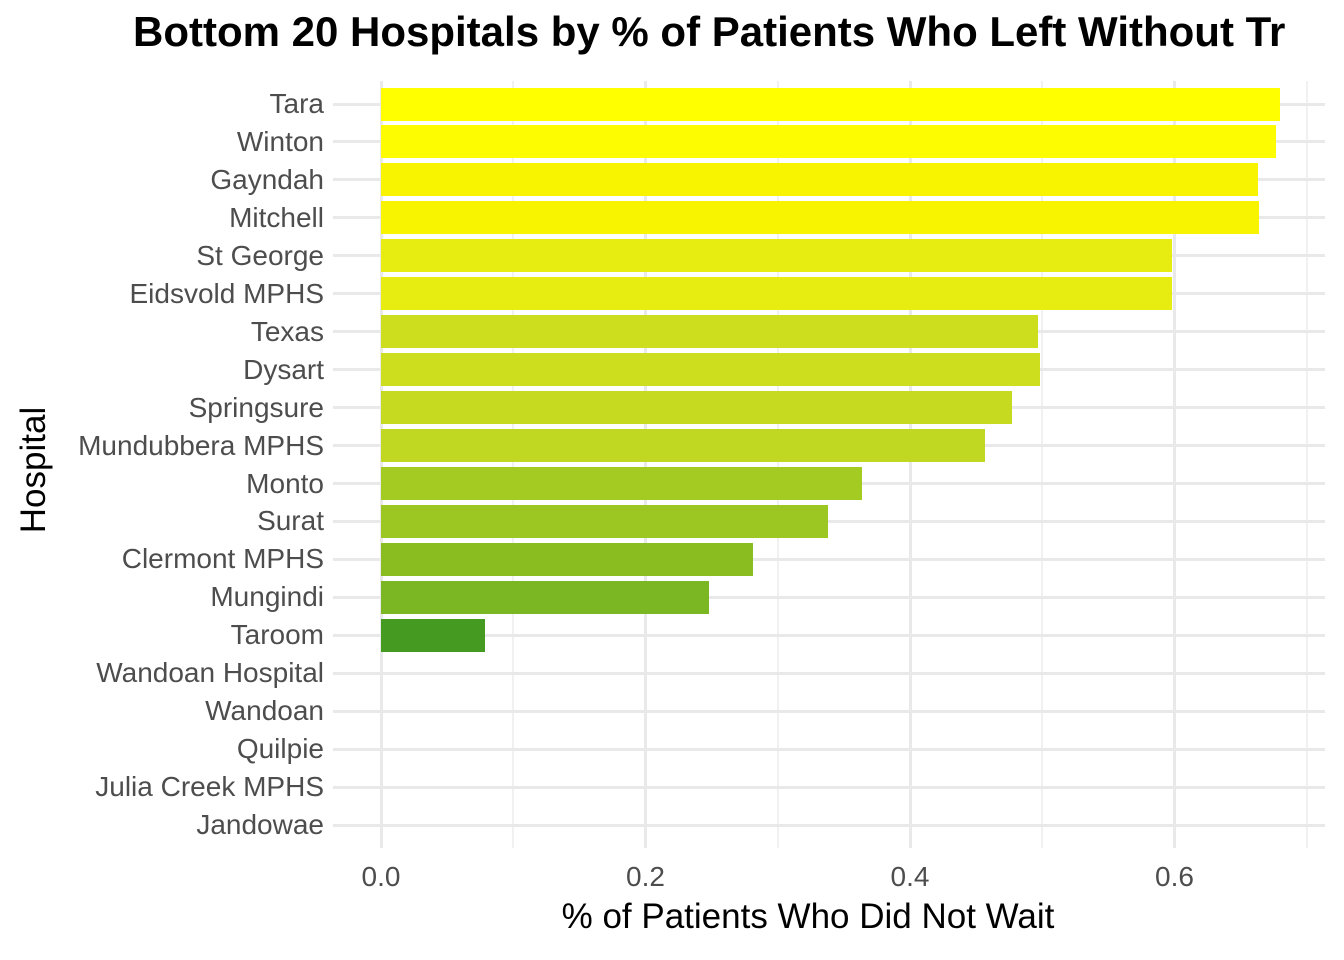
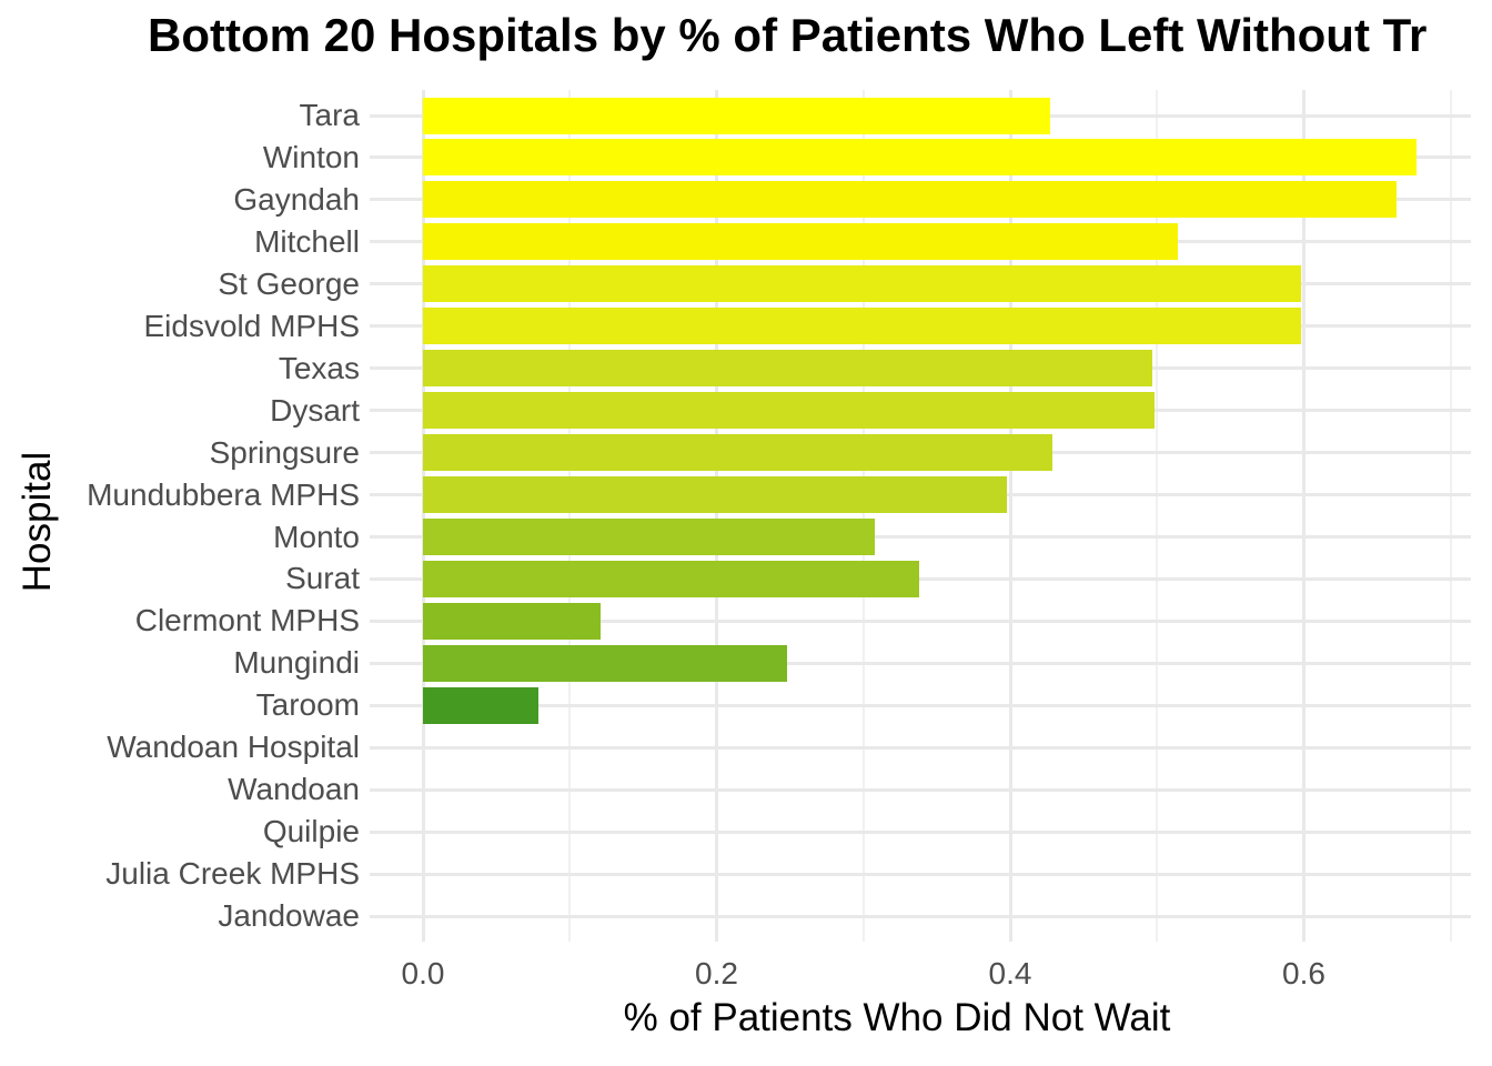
Tara: 0.680 -> 0.427
Mitchell: 0.664 -> 0.514
Springsure: 0.477 -> 0.429
Mundubbera MPHS: 0.457 -> 0.398
Monto: 0.364 -> 0.308
Clermont MPHS: 0.281 -> 0.121
